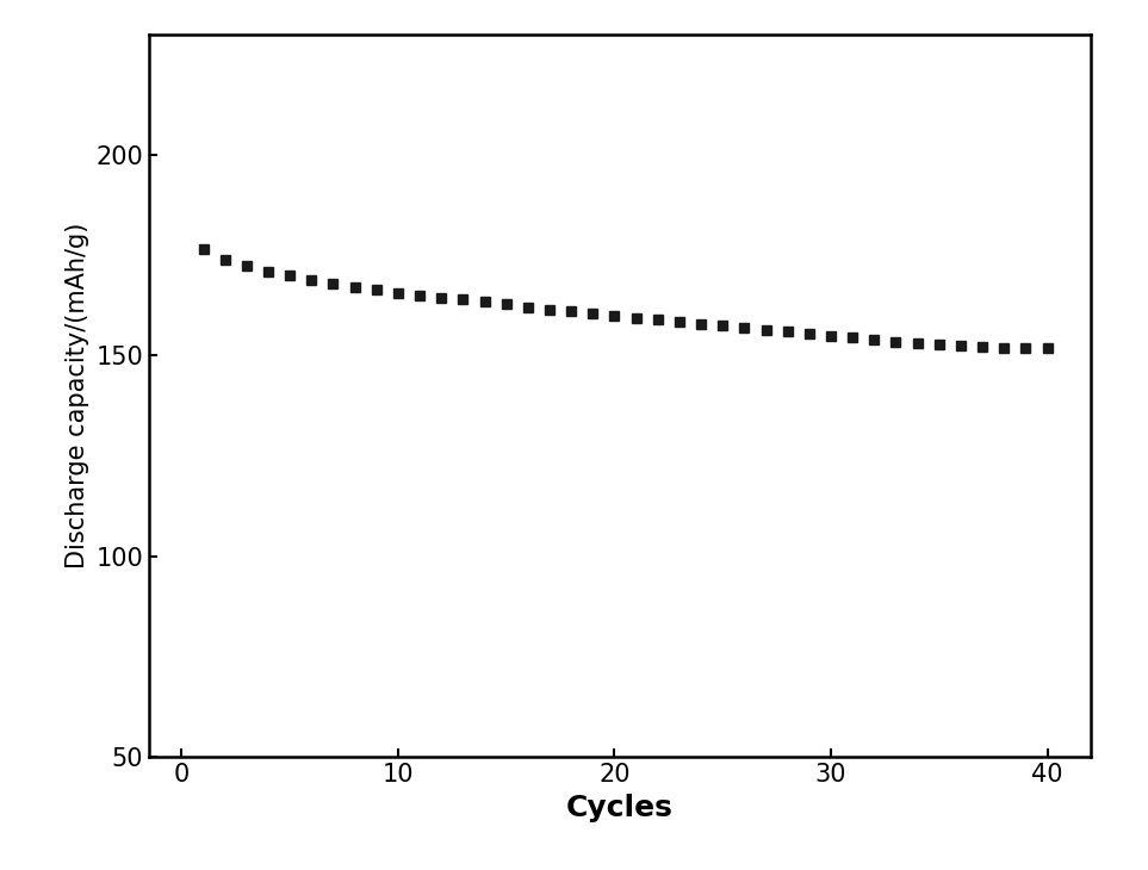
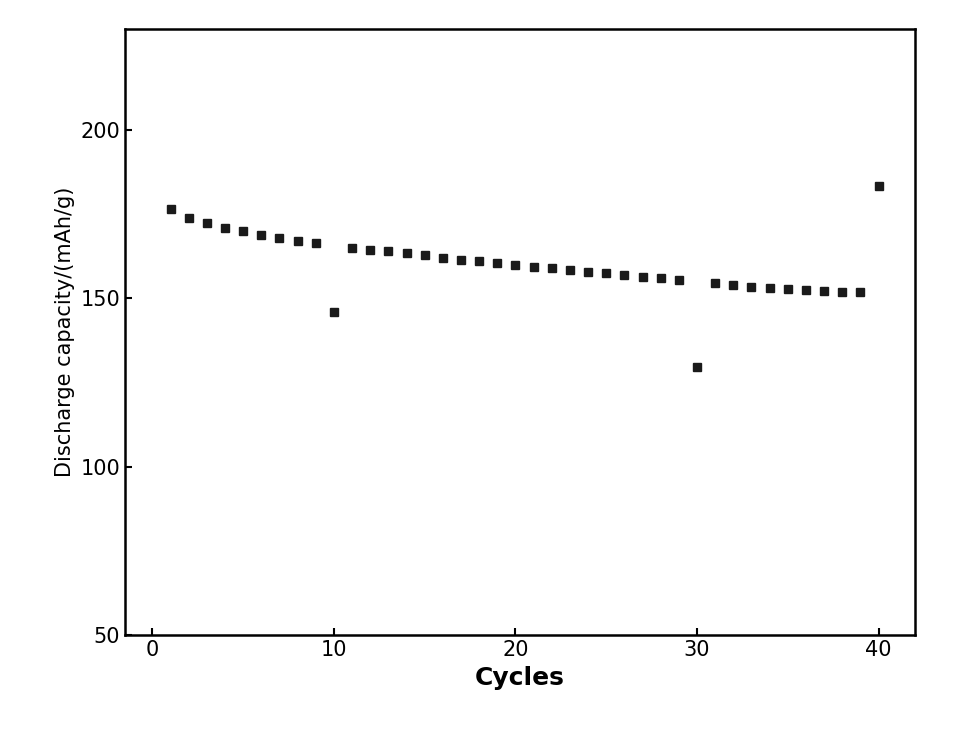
10: 165.5 -> 146.0
30: 155.0 -> 129.5
40: 151.8 -> 183.5
